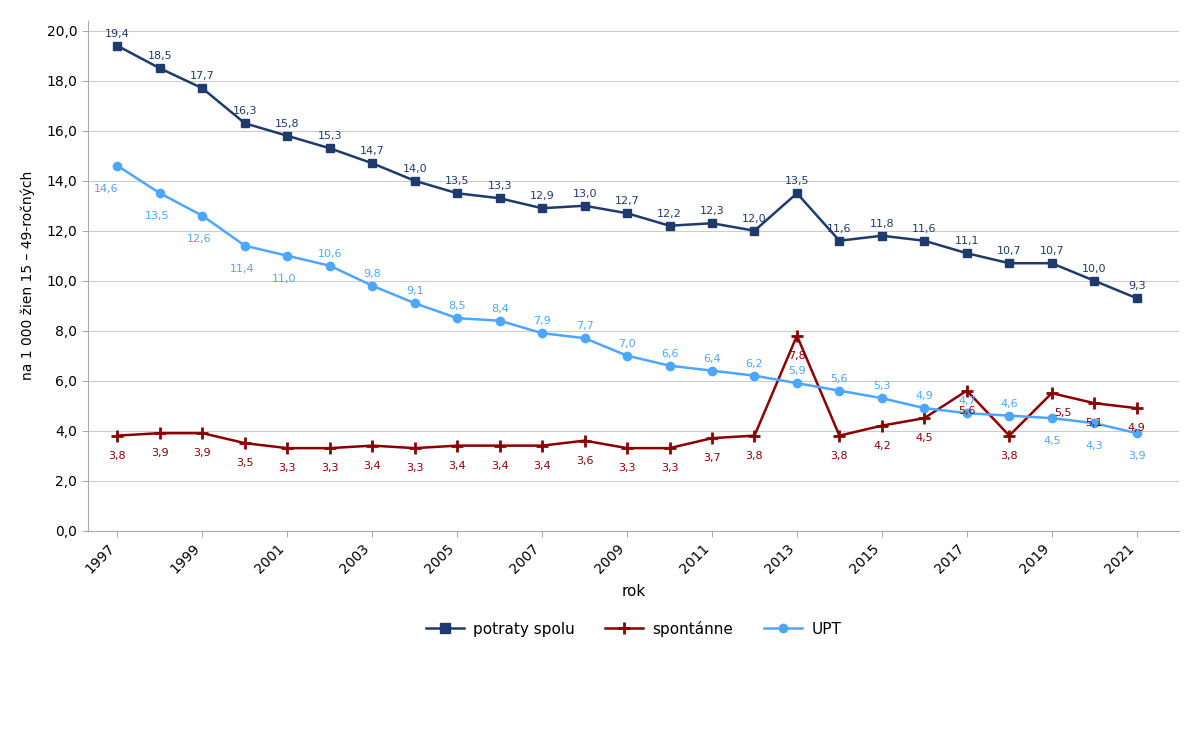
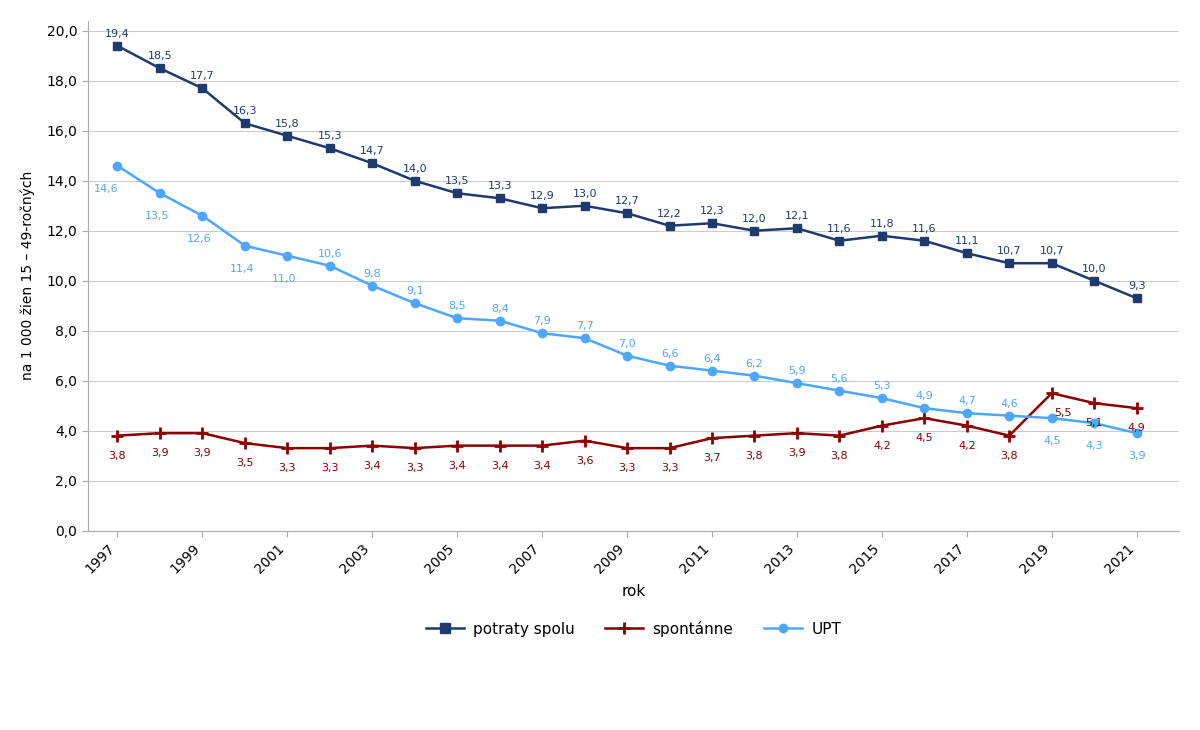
potraty spolu/2013: 13,5 -> 12,1
spontánne/2013: 7,8 -> 3,9
spontánne/2017: 5,6 -> 4,2
